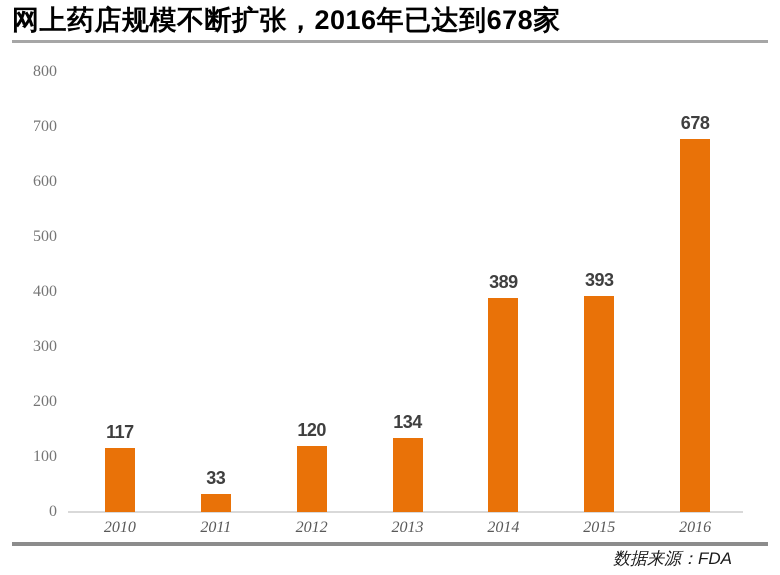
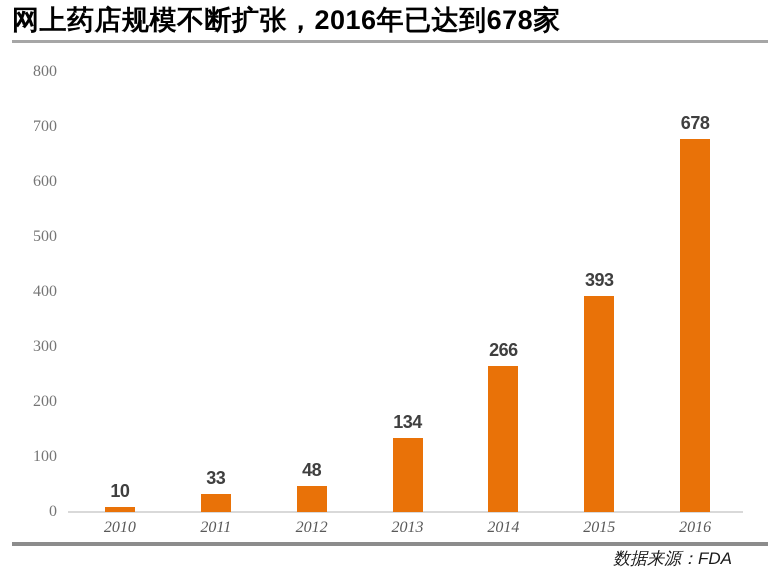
2010: 117 -> 10
2012: 120 -> 48
2014: 389 -> 266
